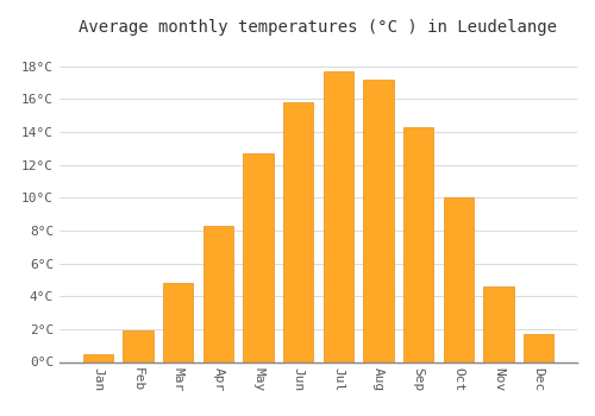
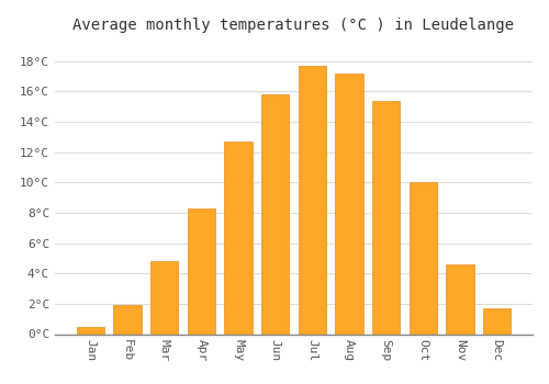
Sep: 14.3°C -> 15.4°C
